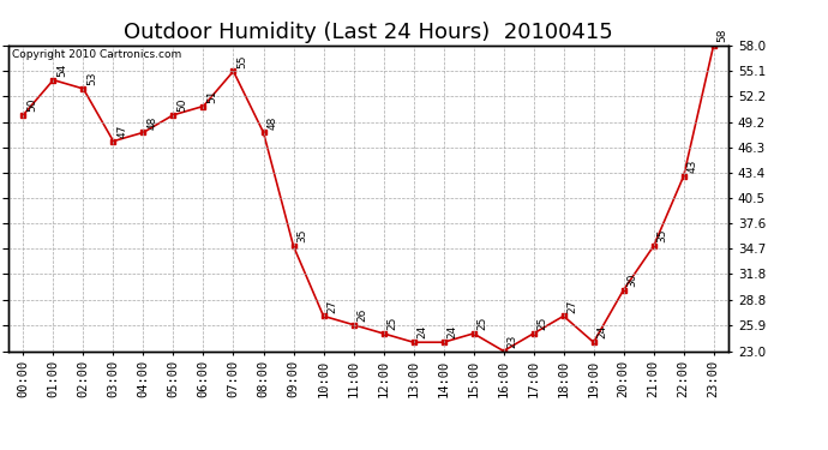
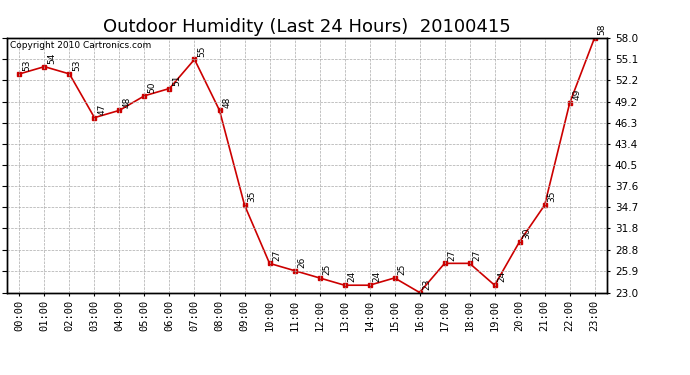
00:00: 50 -> 53
17:00: 25 -> 27
22:00: 43 -> 49
